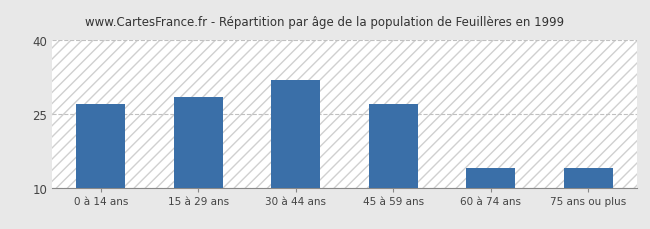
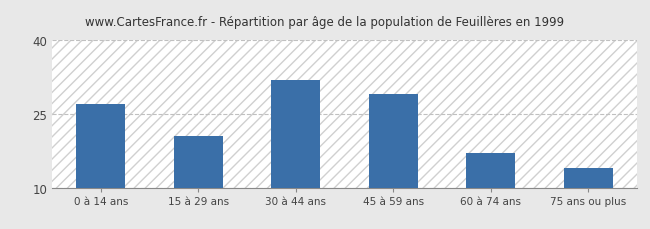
15 à 29 ans: 28.5 -> 20.5
45 à 59 ans: 27.0 -> 29.0
60 à 74 ans: 14.0 -> 17.0
